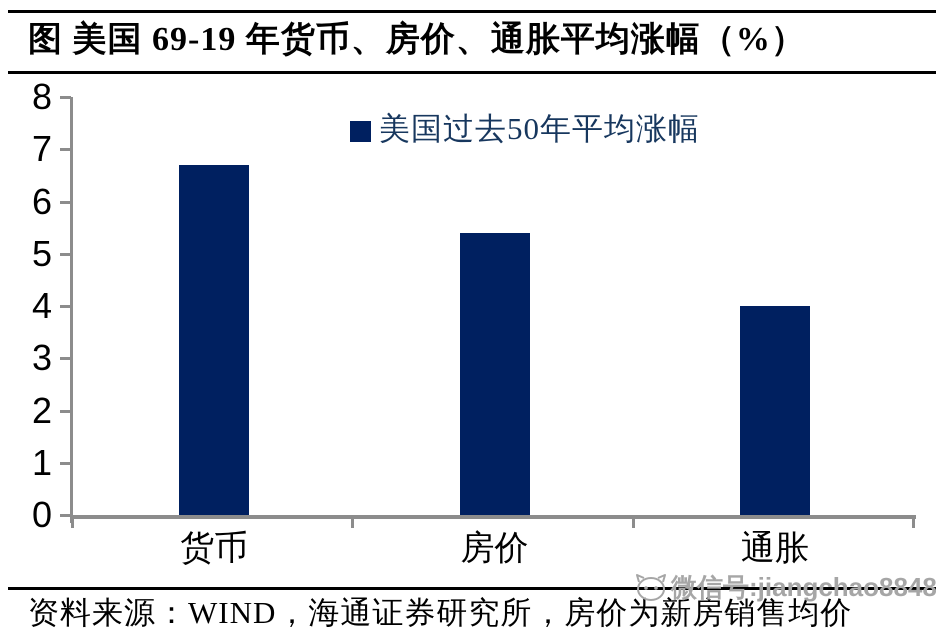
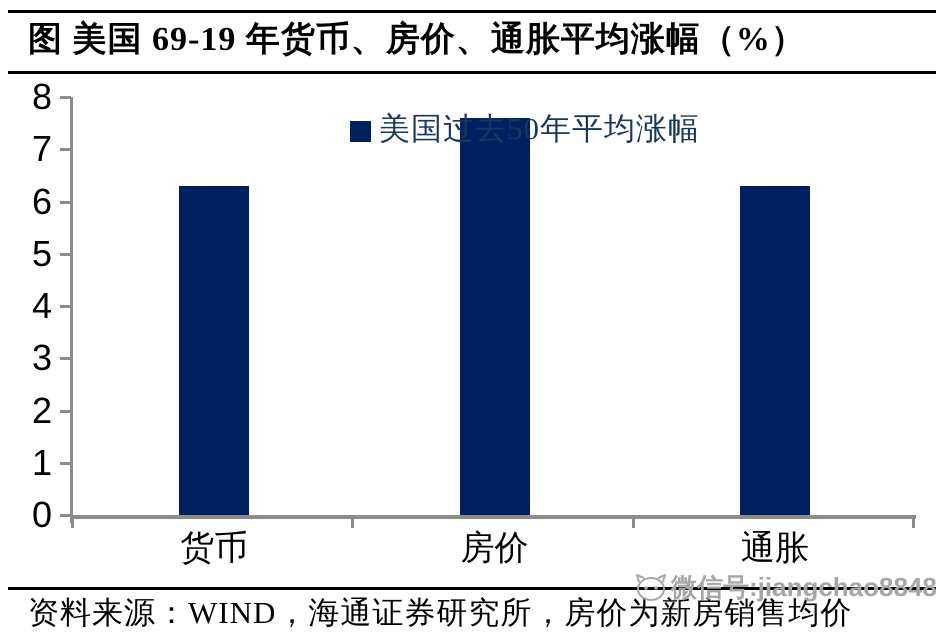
货币: 6.7 -> 6.3
房价: 5.4 -> 7.6
通胀: 4.0 -> 6.3
